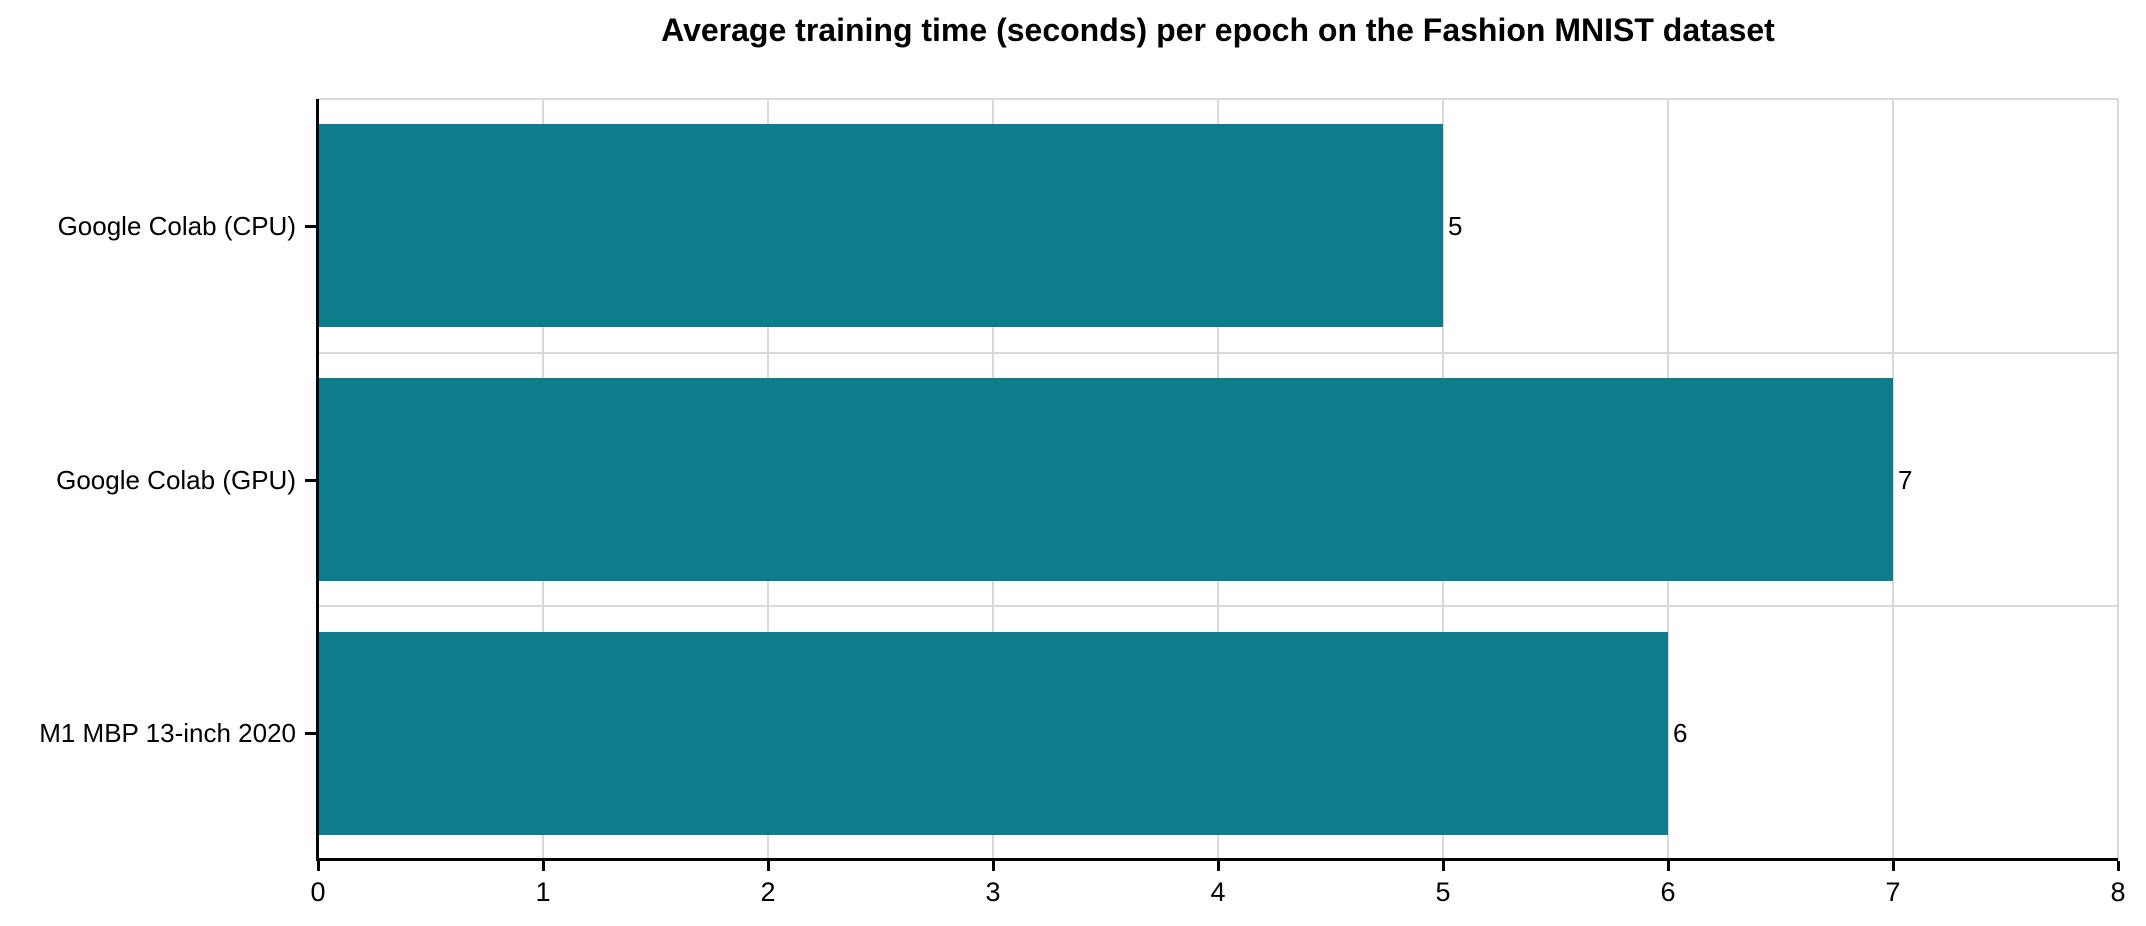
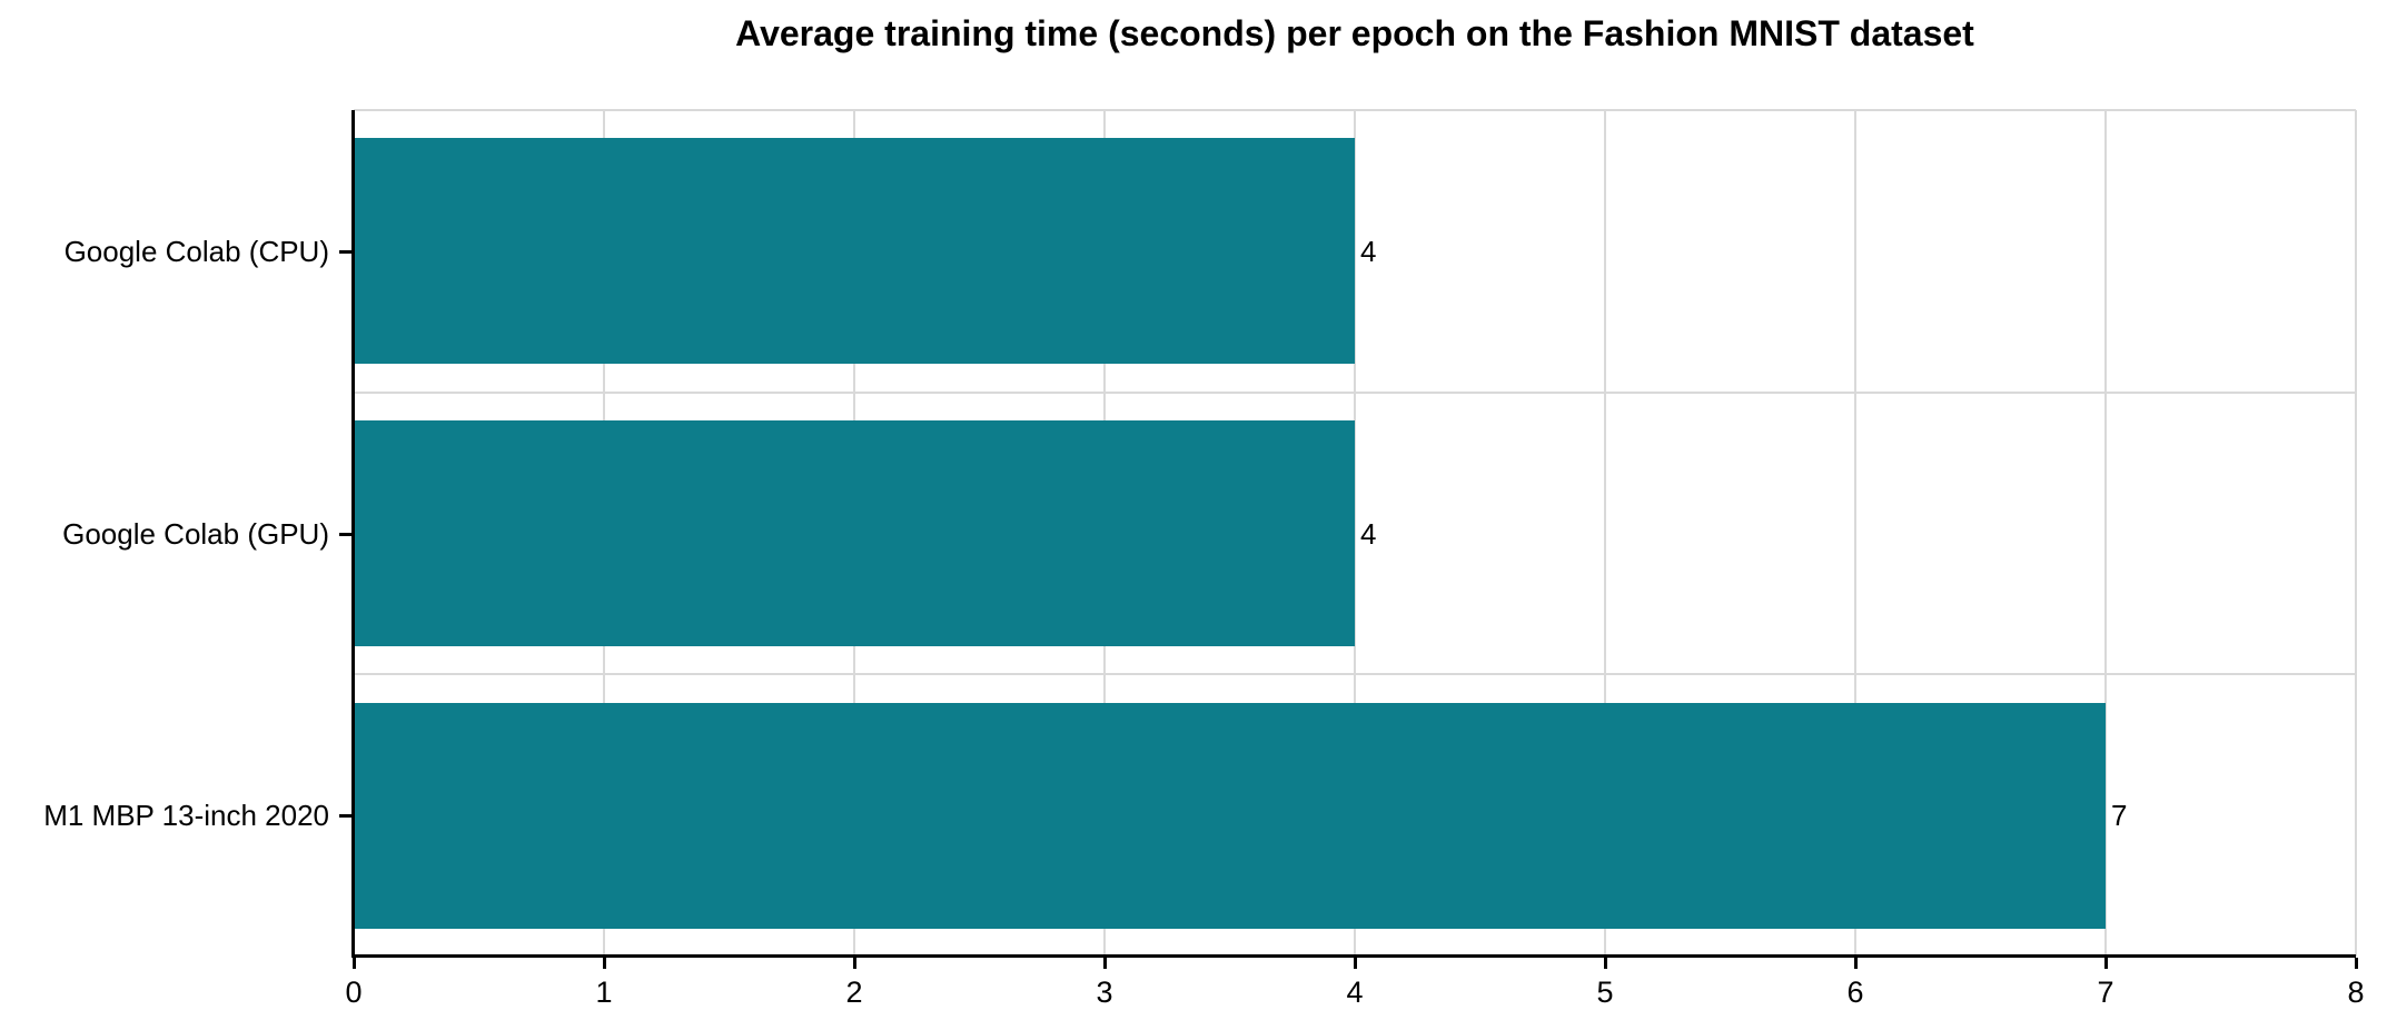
Google Colab (CPU): 5 -> 4
Google Colab (GPU): 7 -> 4
M1 MBP 13-inch 2020: 6 -> 7
